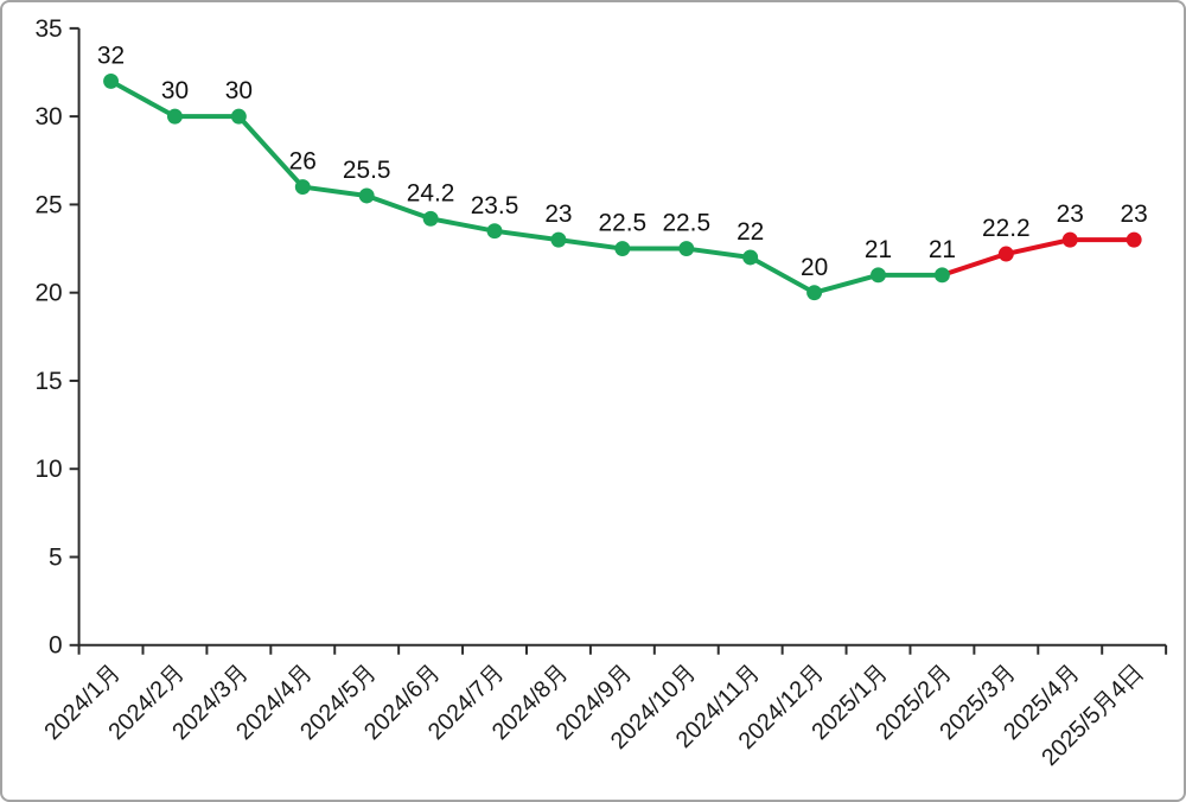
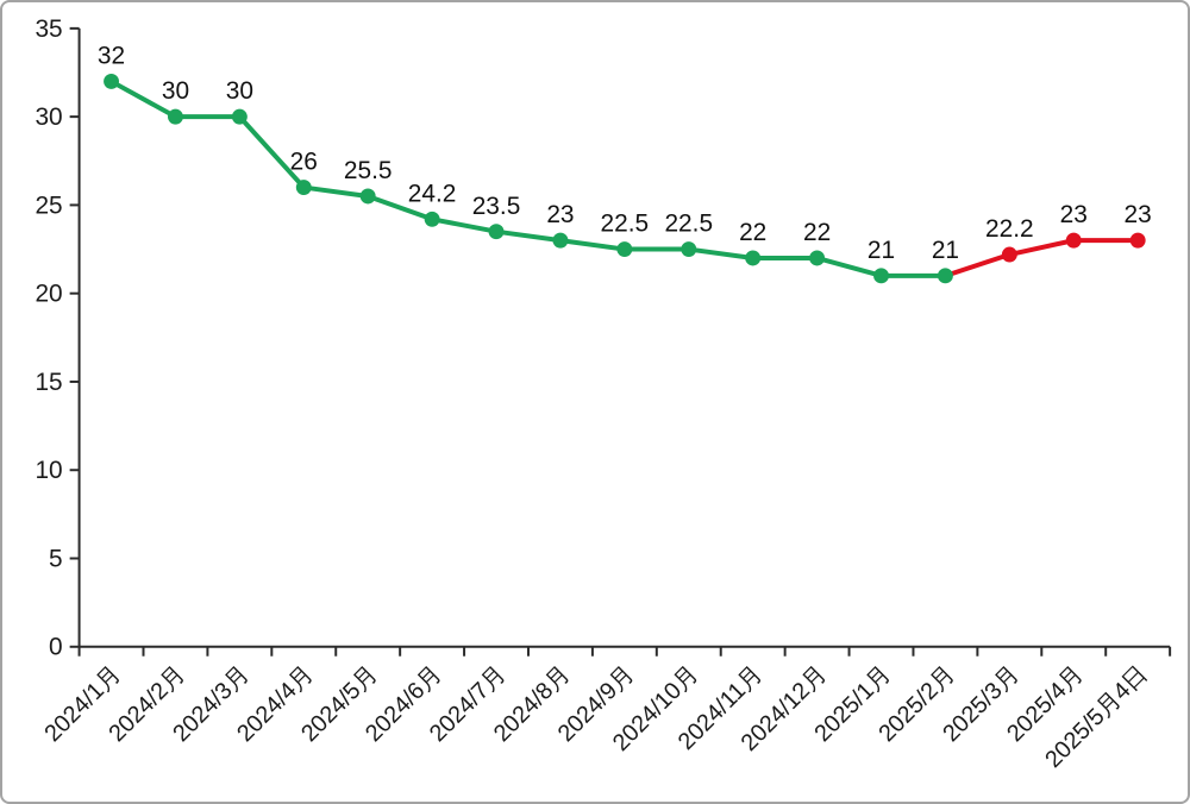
2024/12月: 20 -> 22
